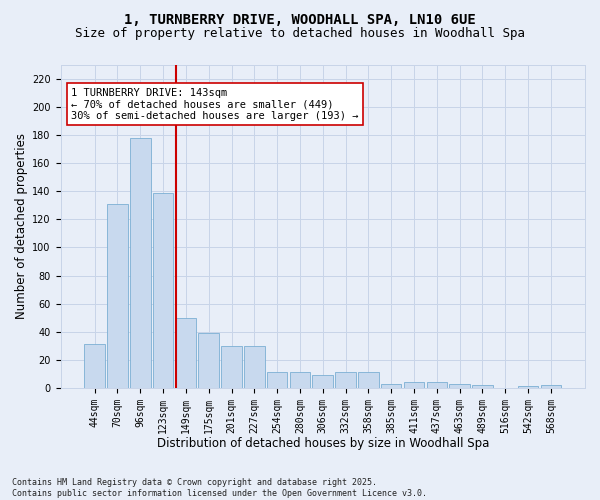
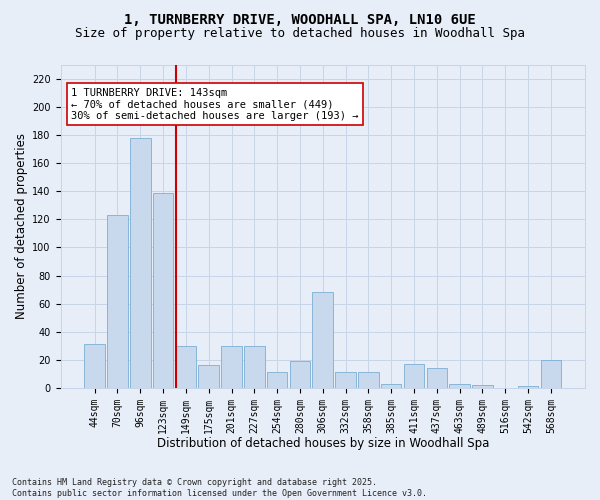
70sqm: 131 -> 123
149sqm: 50 -> 30
175sqm: 39 -> 16
280sqm: 11 -> 19
306sqm: 9 -> 68
411sqm: 4 -> 17
437sqm: 4 -> 14
568sqm: 2 -> 20
